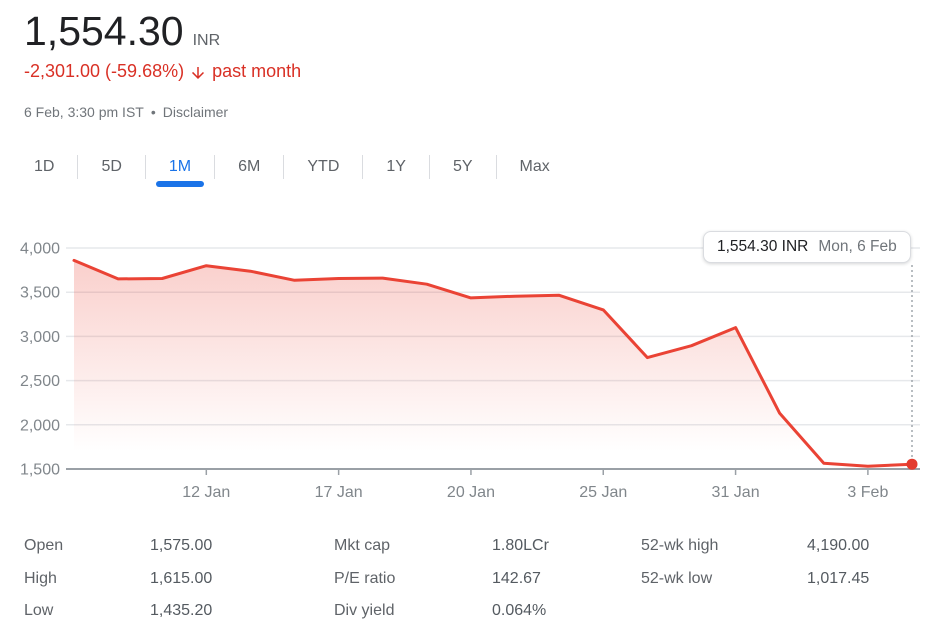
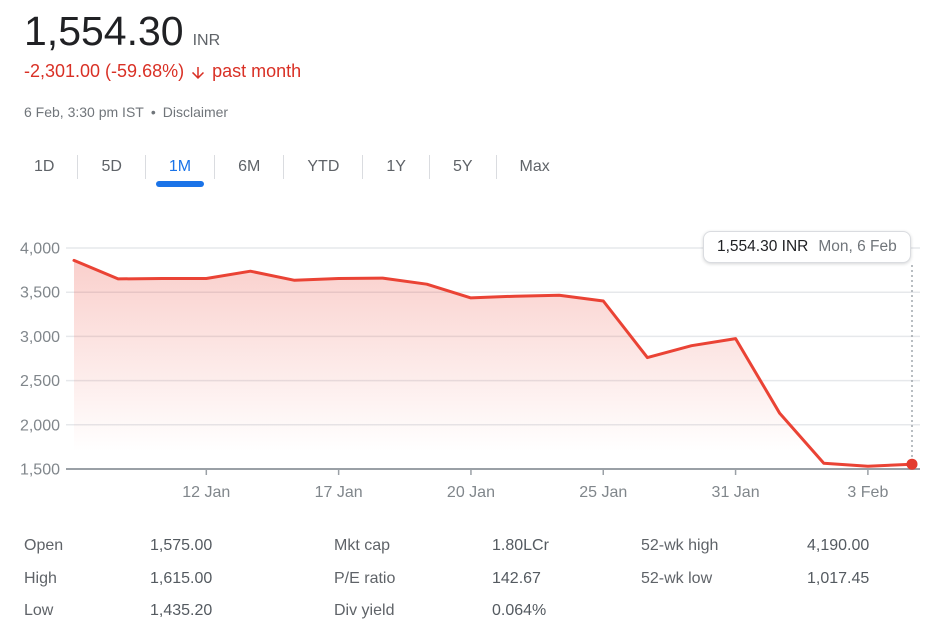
12 Jan: 3800 -> 3700
25 Jan: 3300 -> 3400
31 Jan: 3100 -> 3000
